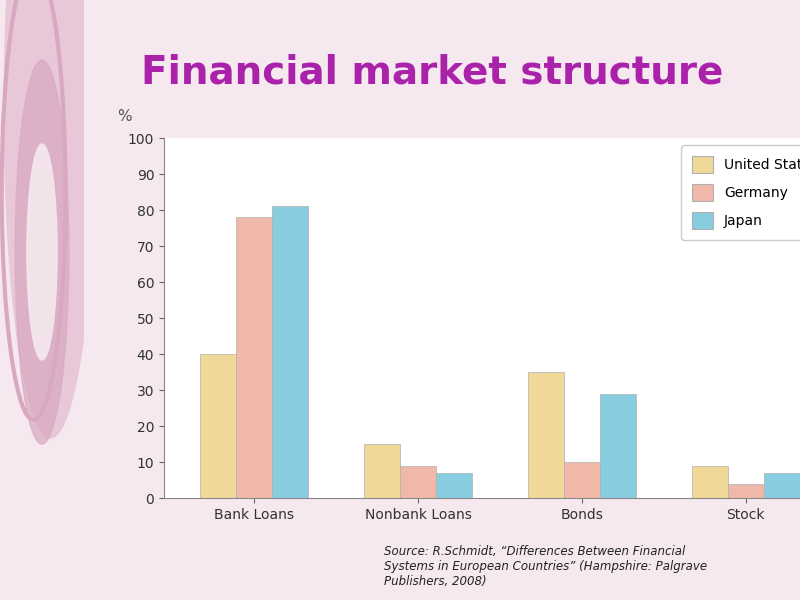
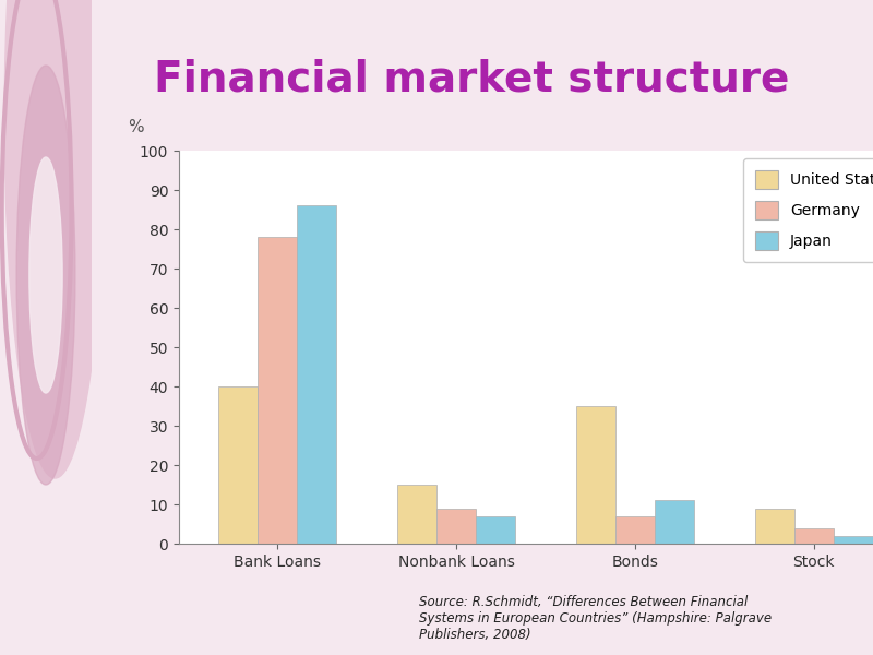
Japan/Bank Loans: 81 -> 86
Germany/Bonds: 10 -> 7
Japan/Bonds: 29 -> 11
Japan/Stock: 7 -> 2
